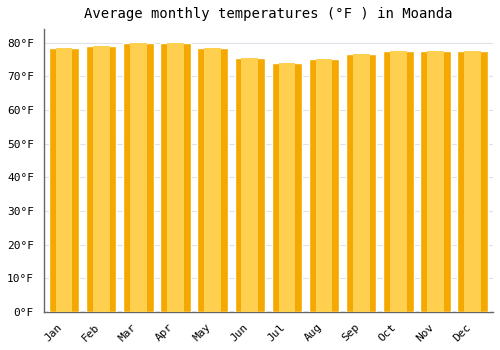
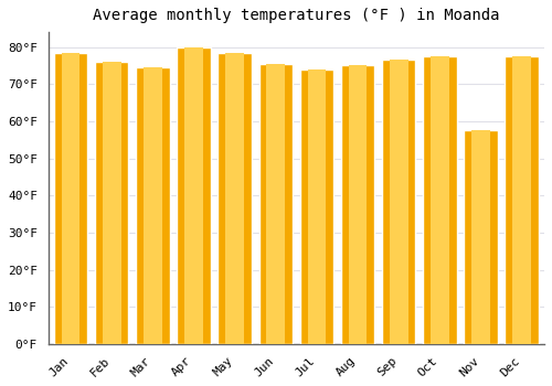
Feb: 79.0°F -> 76.0°F
Mar: 80.0°F -> 74.5°F
Nov: 77.5°F -> 57.5°F
